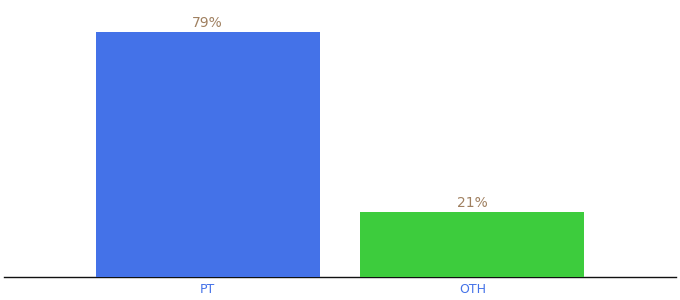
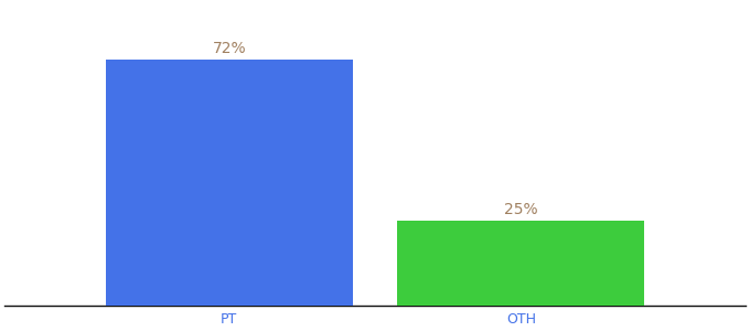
PT: 79% -> 72%
OTH: 21% -> 25%
